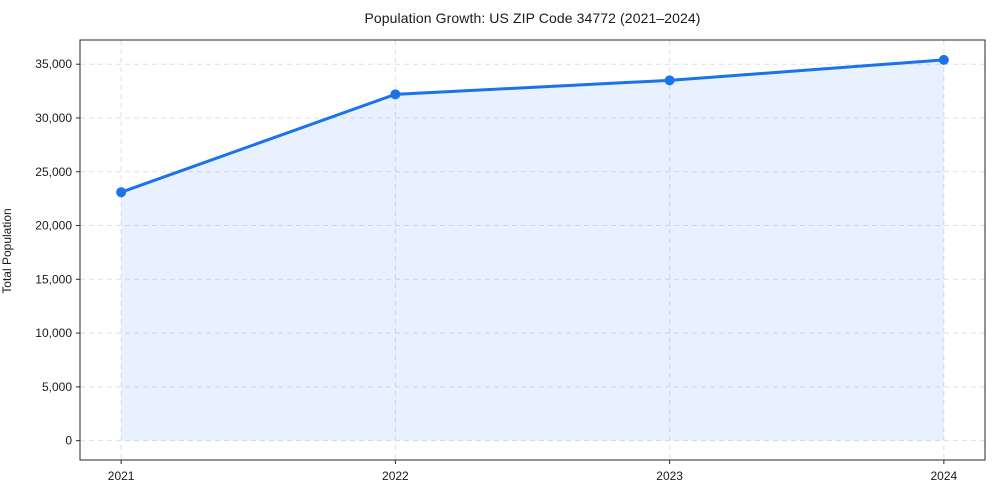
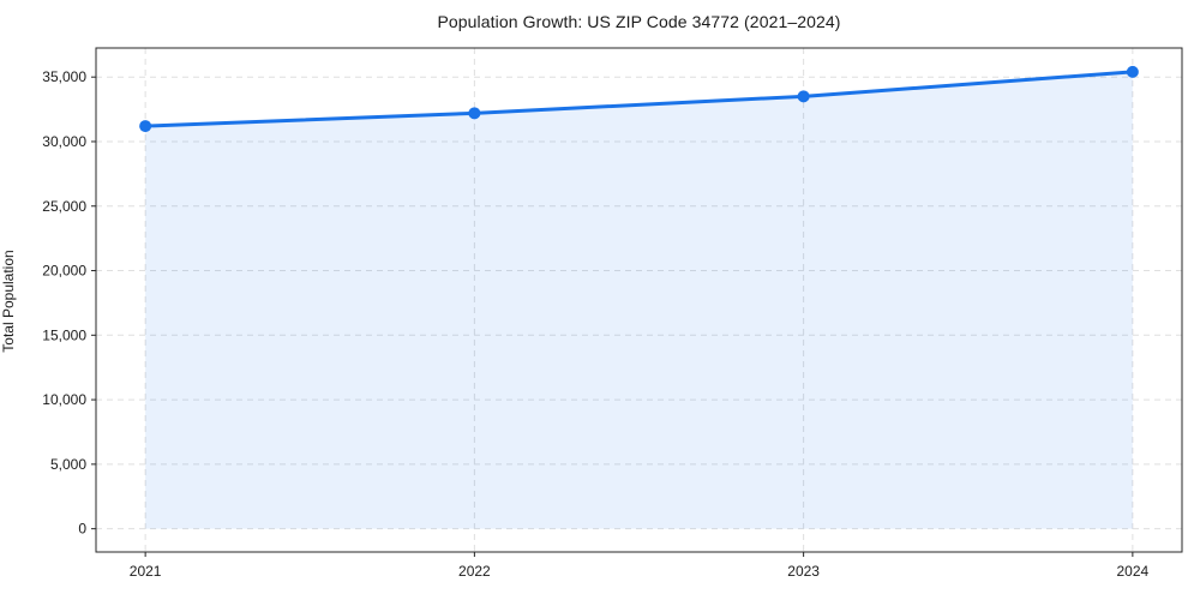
2021: 23100 -> 31200
